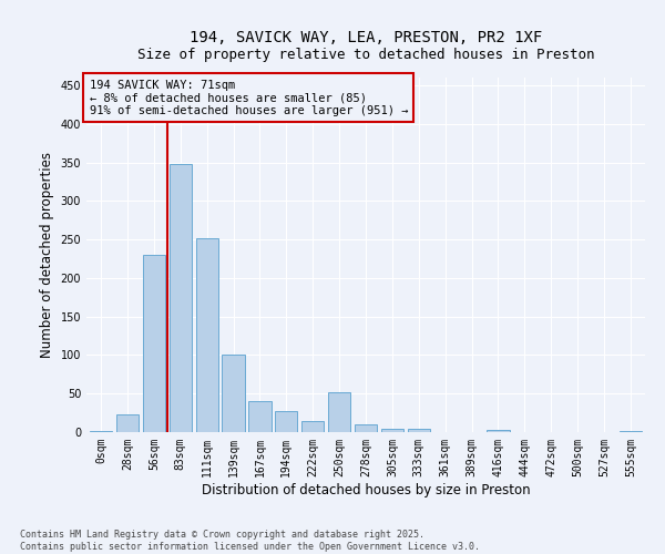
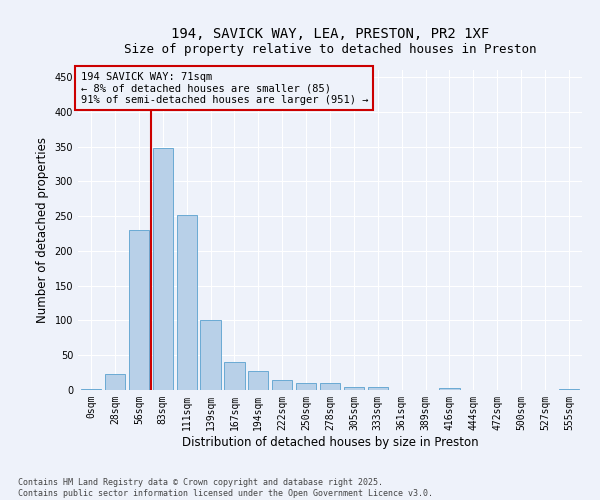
250sqm: 52 -> 10
